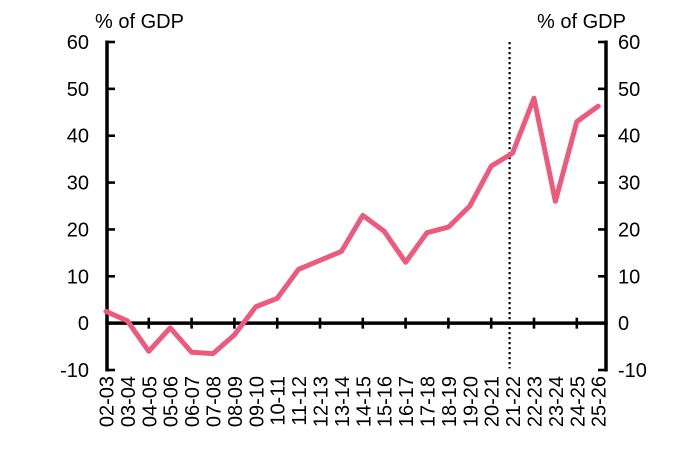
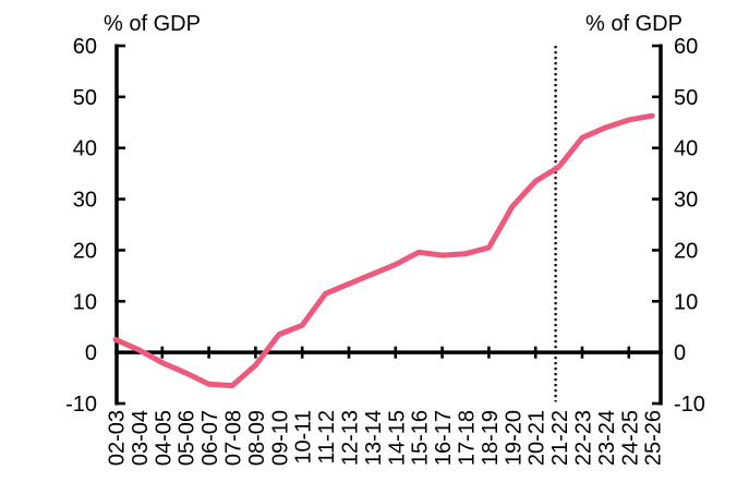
04-05: -6 -> -2
05-06: -1 -> -4
14-15: 23 -> 17
16-17: 13 -> 19
19-20: 25 -> 28
22-23: 48 -> 42
23-24: 26 -> 44
24-25: 43 -> 46
